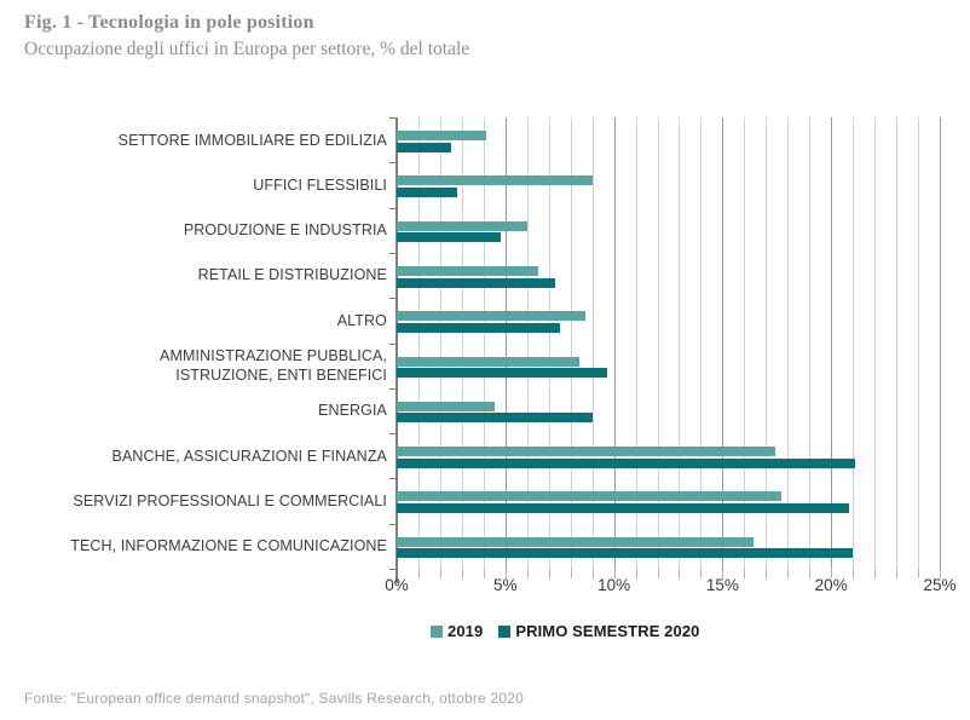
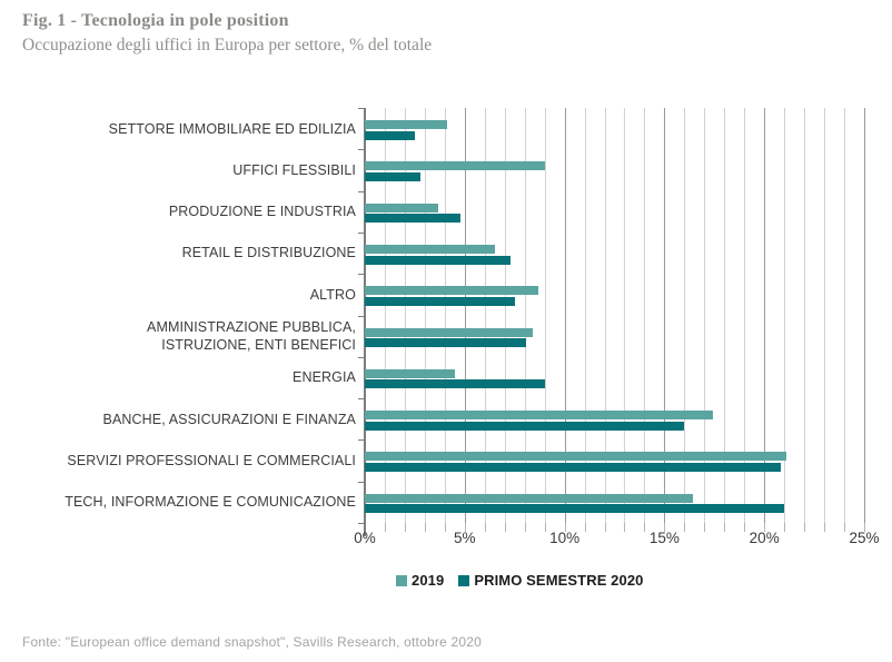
2019/PRODUZIONE E INDUSTRIA: 6.0% -> 3.7%
PRIMO SEMESTRE 2020/AMMINISTRAZIONE PUBBLICA, ISTRUZIONE, ENTI BENEFICI: 9.7% -> 8.1%
PRIMO SEMESTRE 2020/BANCHE, ASSICURAZIONI E FINANZA: 21.1% -> 16.0%
2019/SERVIZI PROFESSIONALI E COMMERCIALI: 17.7% -> 21.1%
